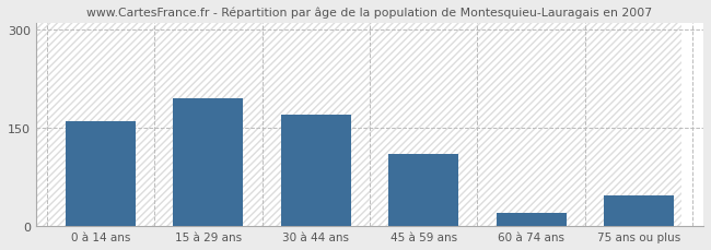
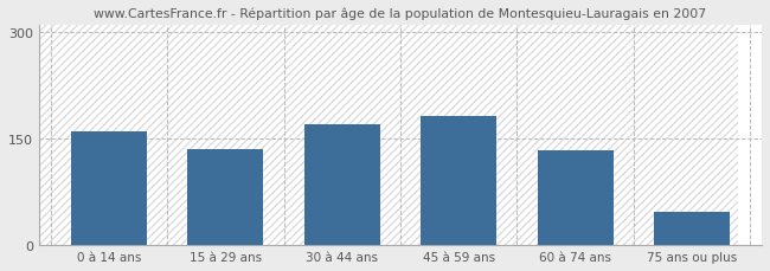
15 à 29 ans: 196 -> 135
45 à 59 ans: 110 -> 182
60 à 74 ans: 20 -> 133
